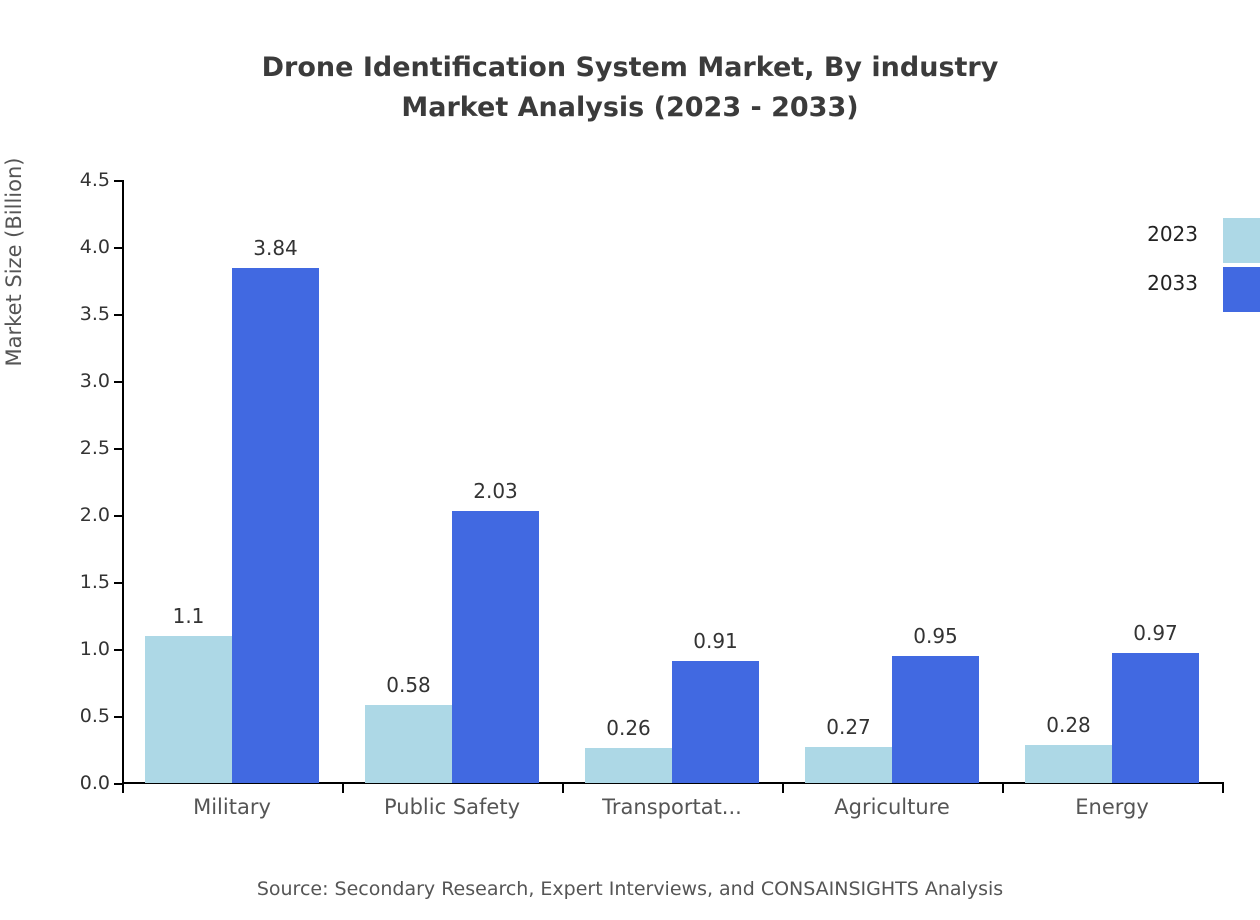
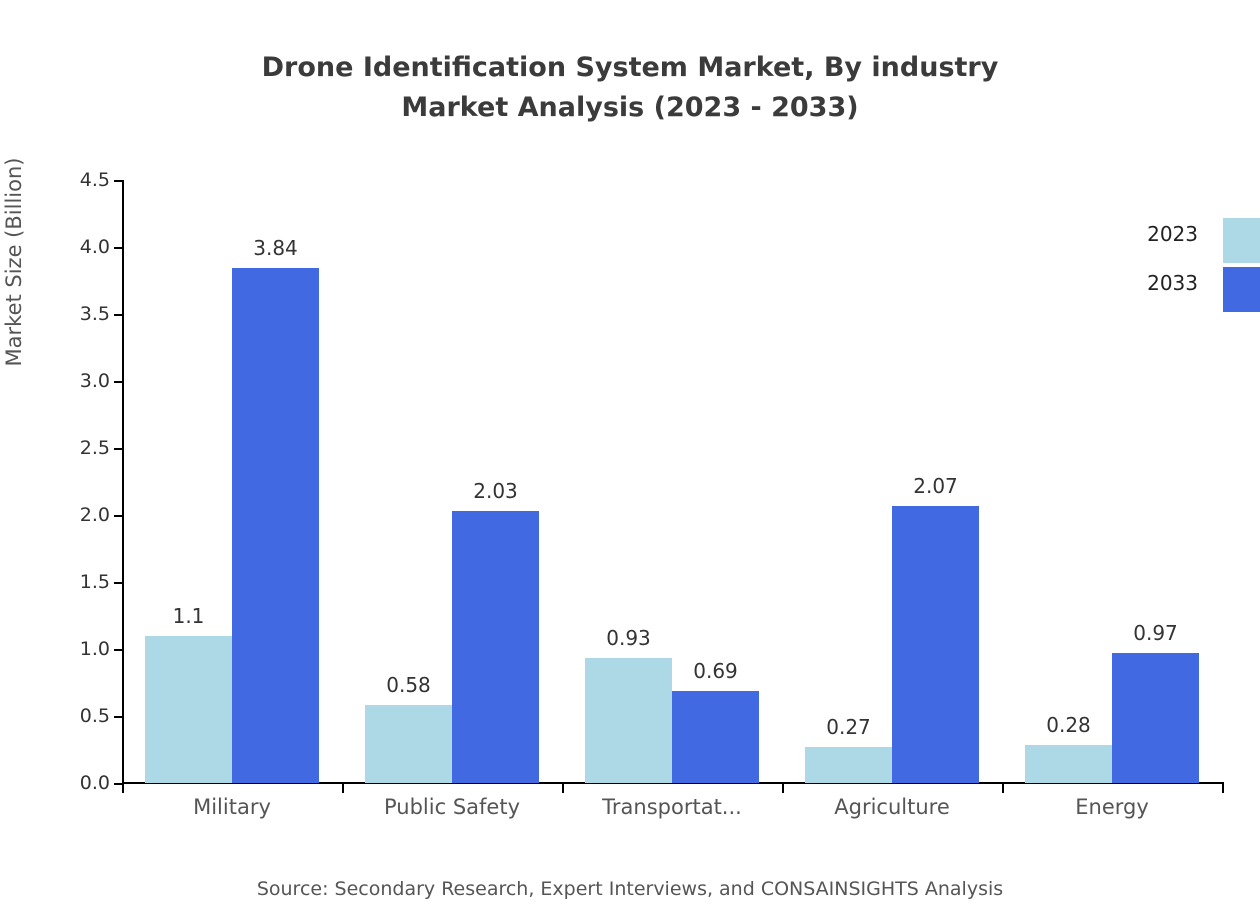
2023/Transportat...: 0.26 -> 0.93
2033/Transportat...: 0.91 -> 0.69
2033/Agriculture: 0.95 -> 2.07
